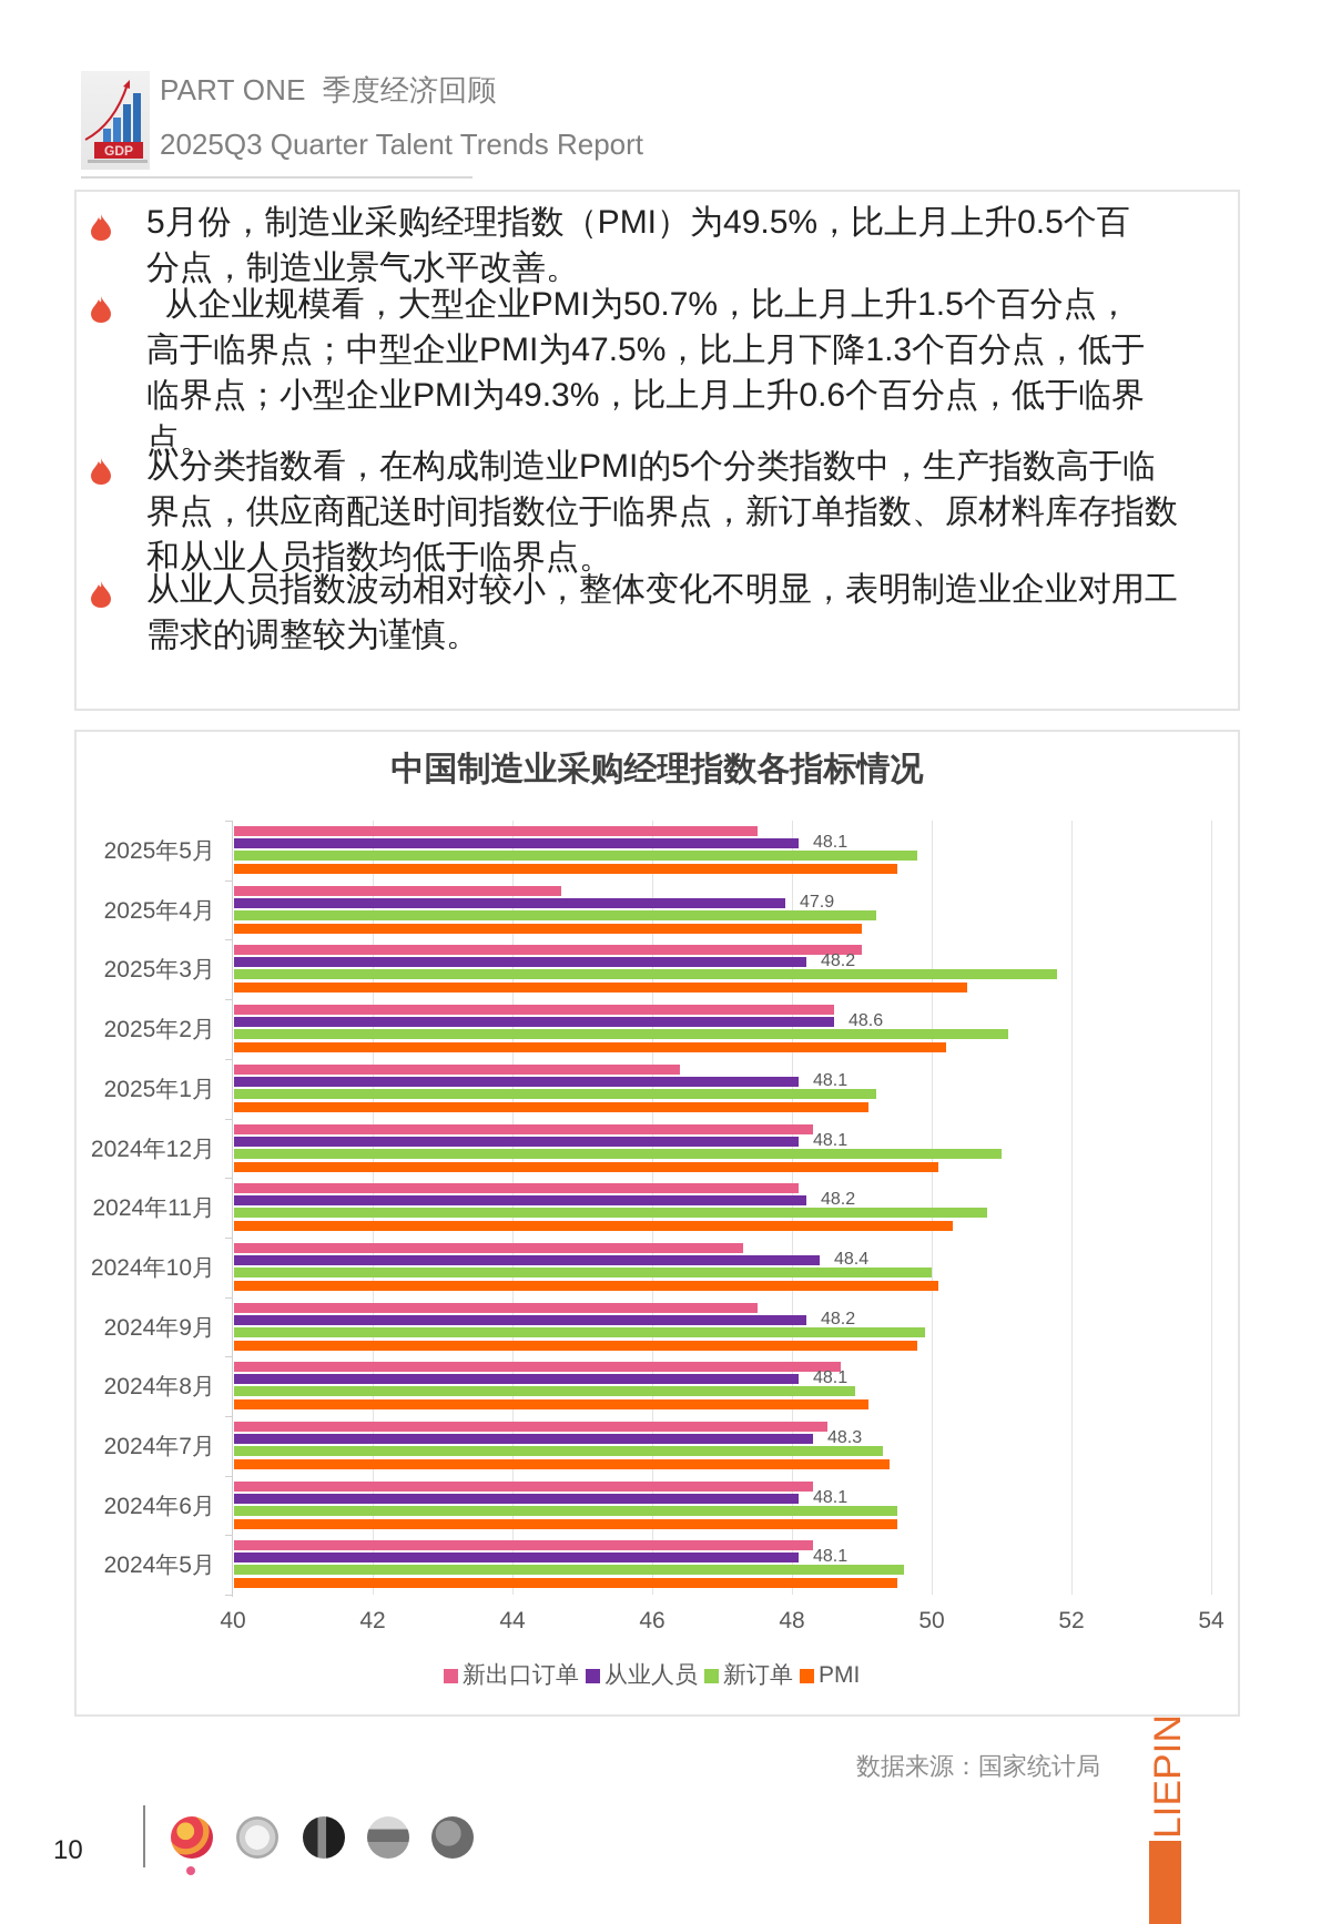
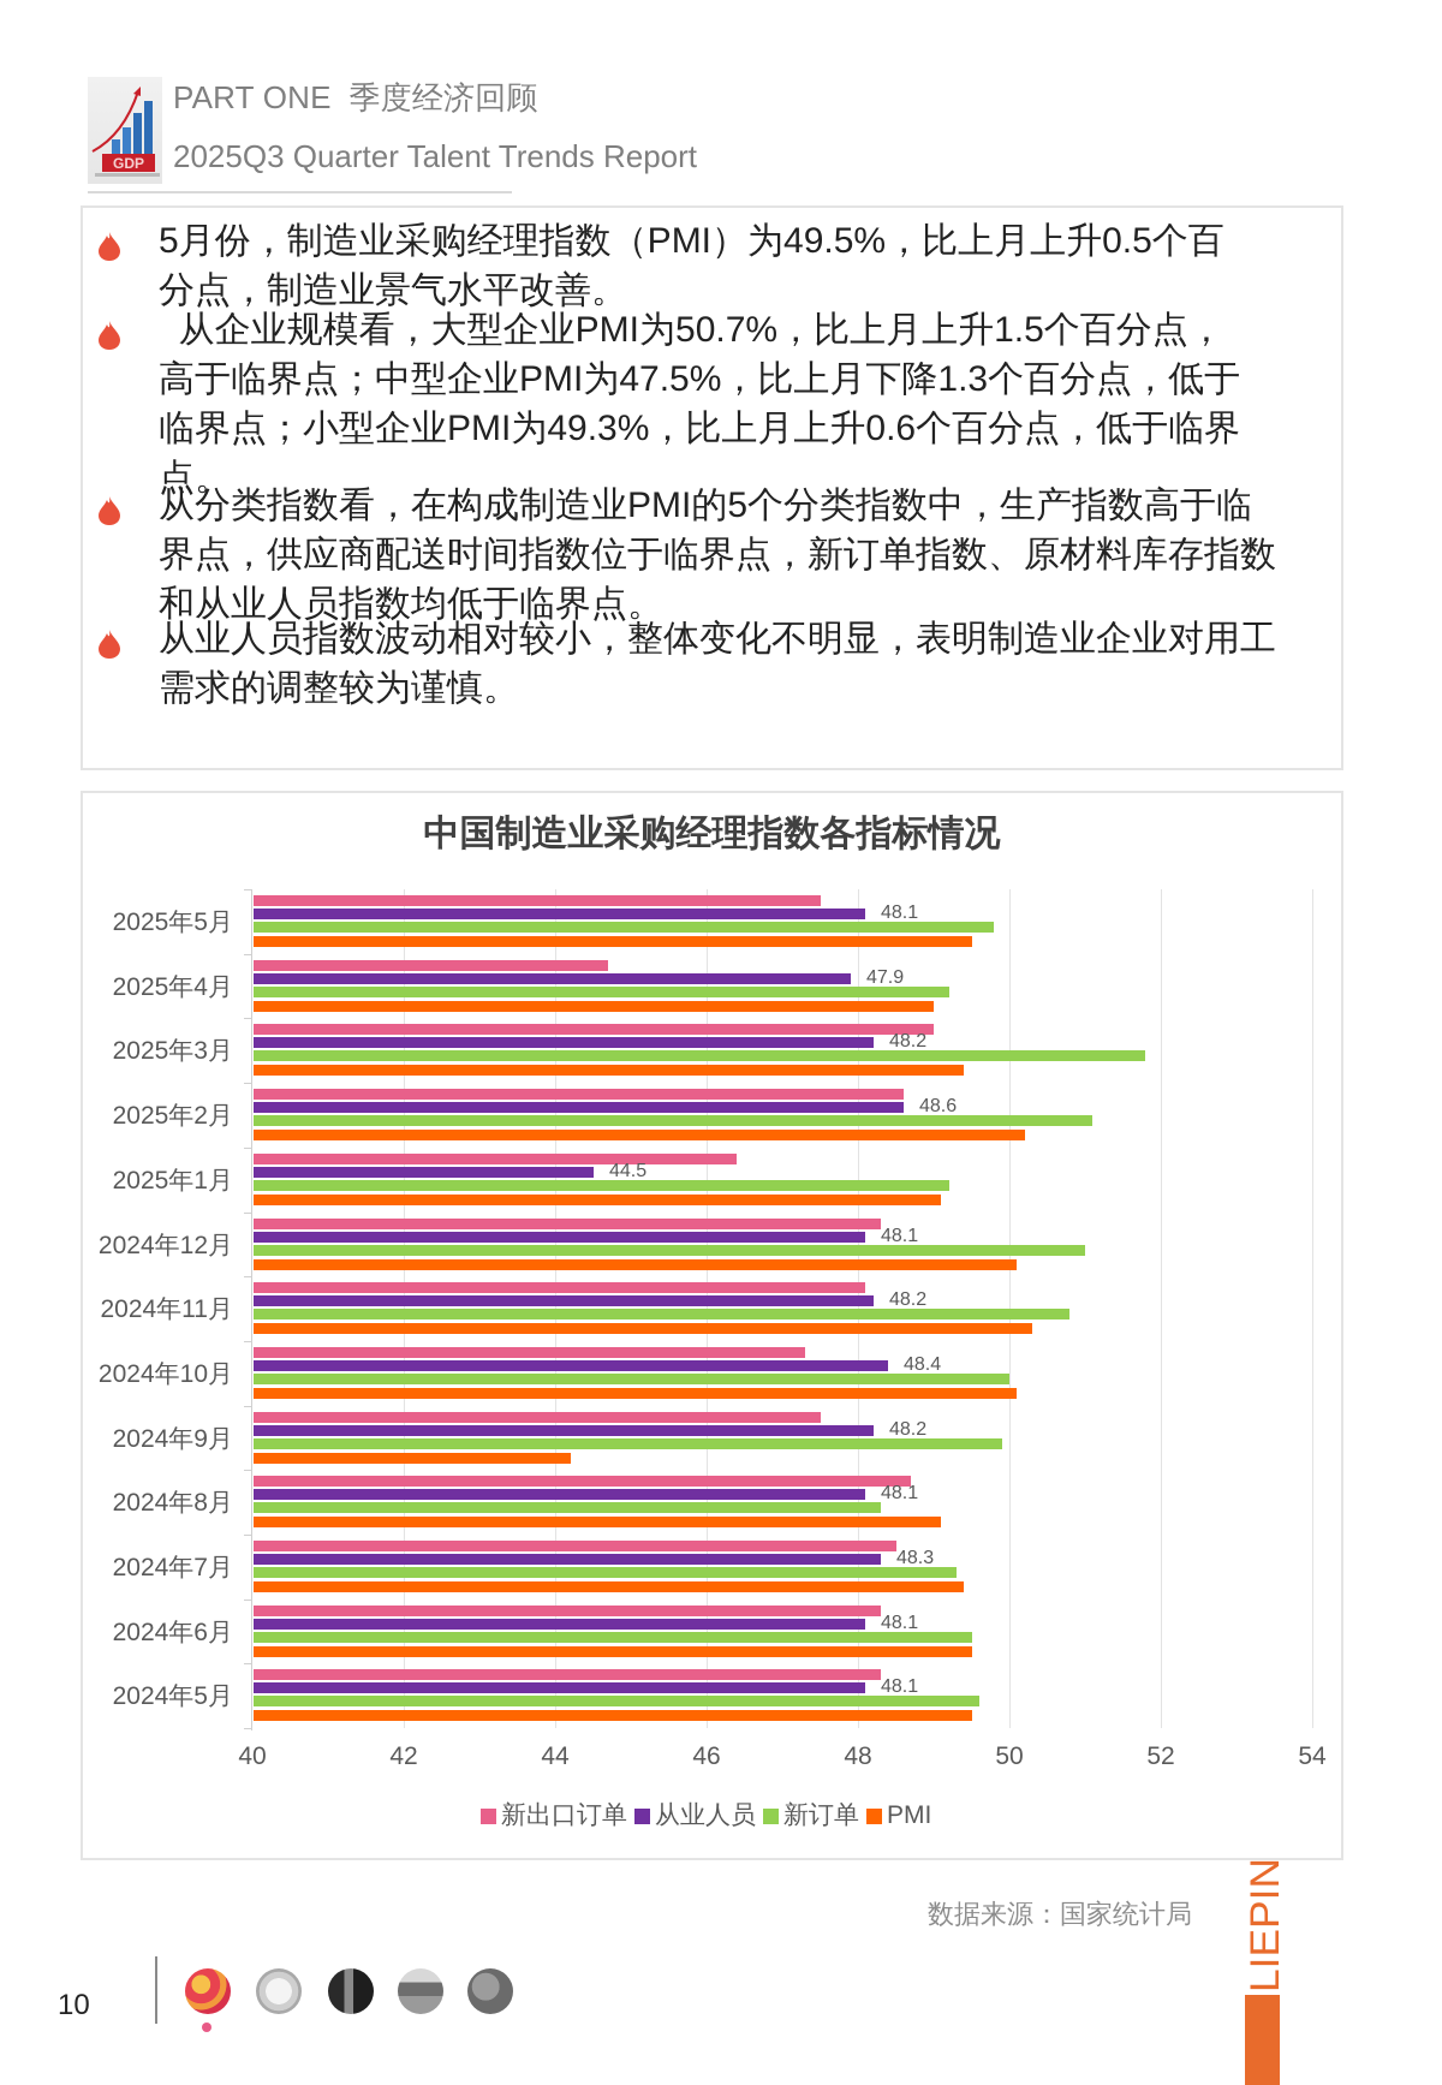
PMI/2025年3月: 50.5 -> 49.4
从业人员/2025年1月: 48.1 -> 44.5
PMI/2024年9月: 49.8 -> 44.2
新订单/2024年8月: 48.9 -> 48.3
